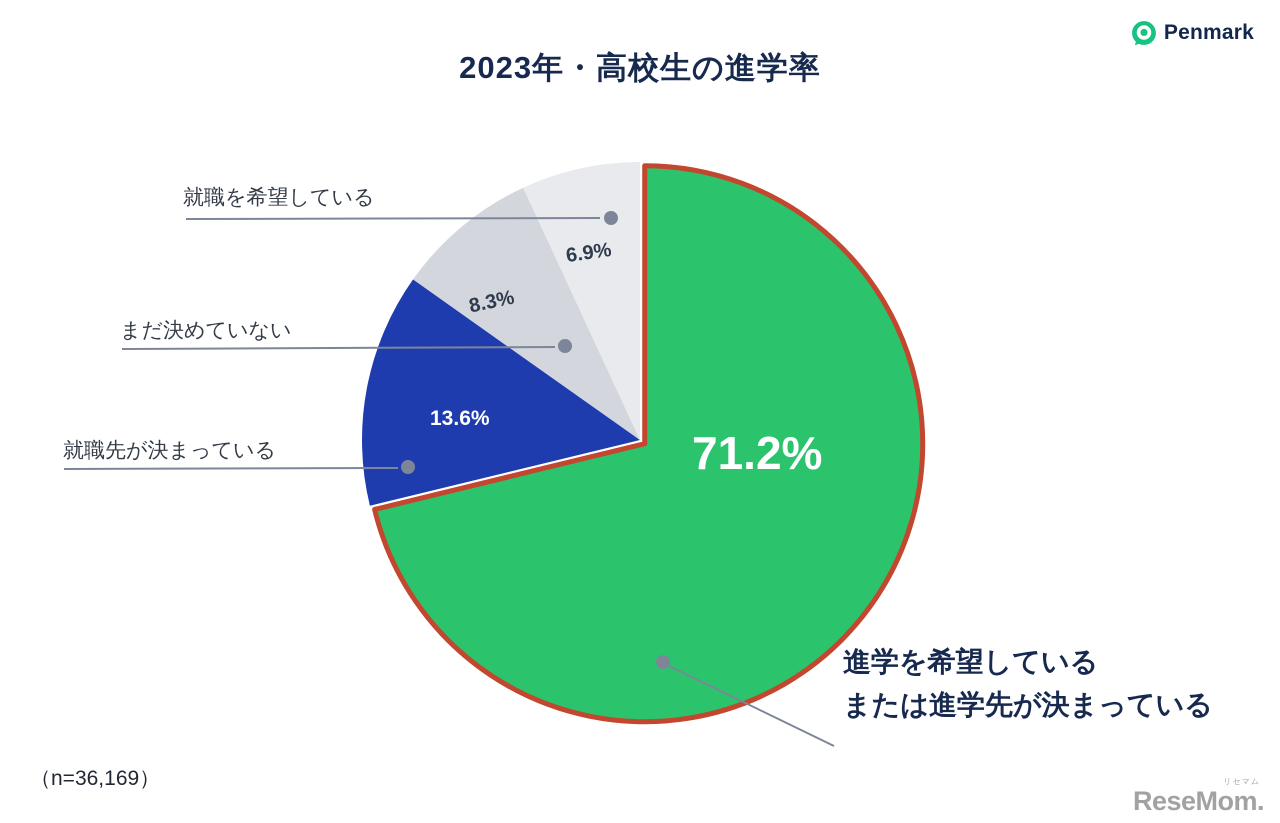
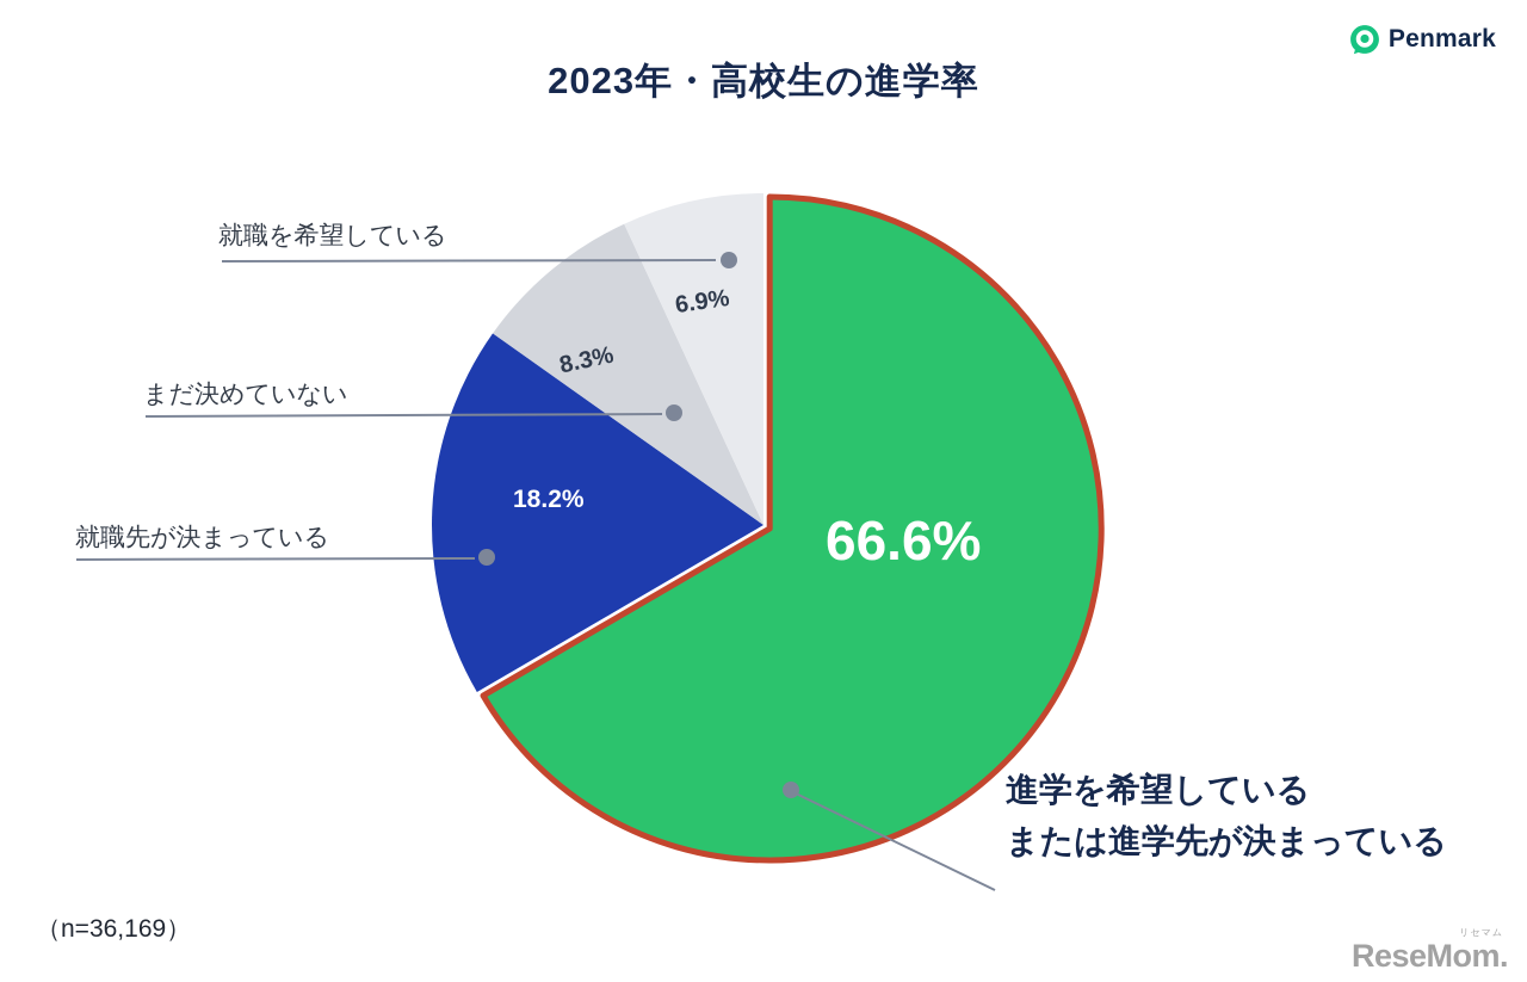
進学を希望している または進学先が決まっている: 71.2% -> 66.6%
就職先が決まっている: 13.6% -> 18.2%
